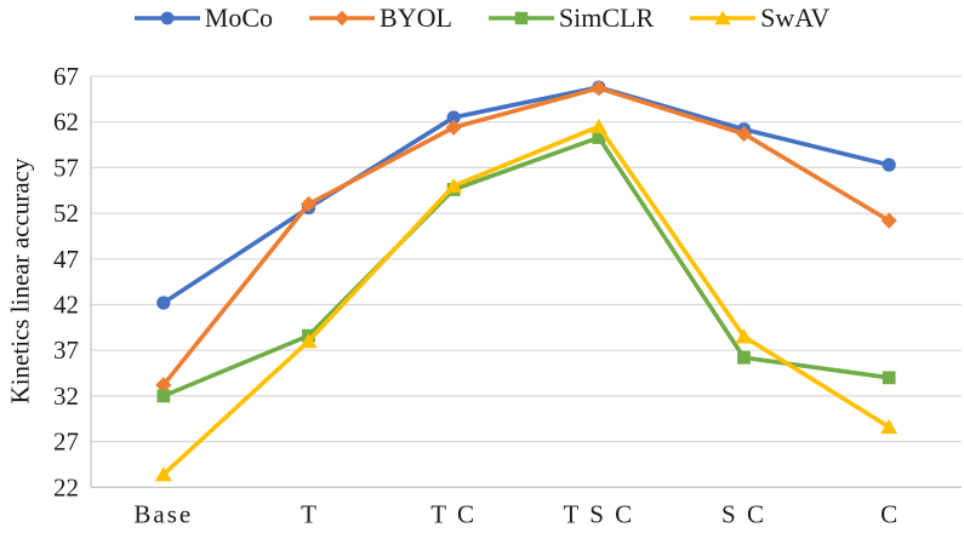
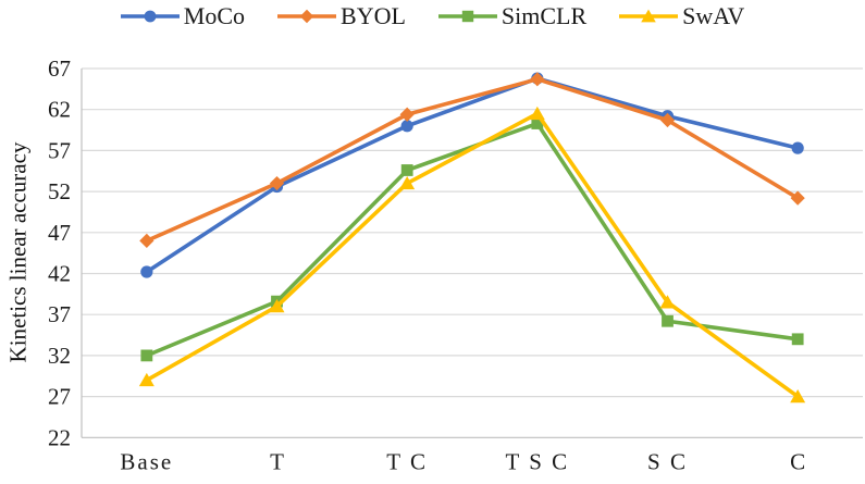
BYOL/Base: 33 -> 46
SwAV/Base: 23 -> 29
MoCo/T C: 62 -> 60
SwAV/T C: 55 -> 53
SwAV/C: 29 -> 27
